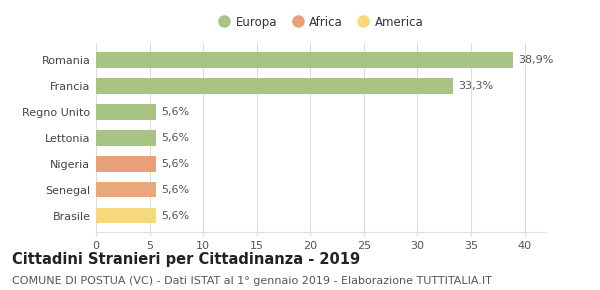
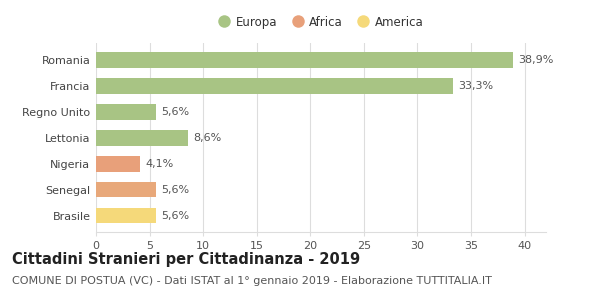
Lettonia: 5,6% -> 8,6%
Nigeria: 5,6% -> 4,1%
